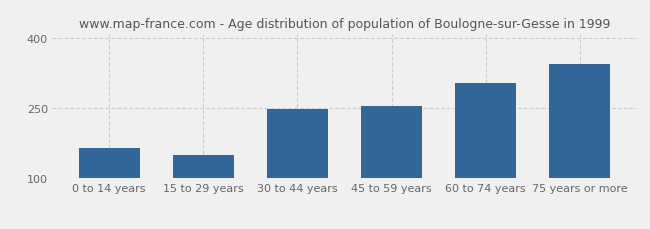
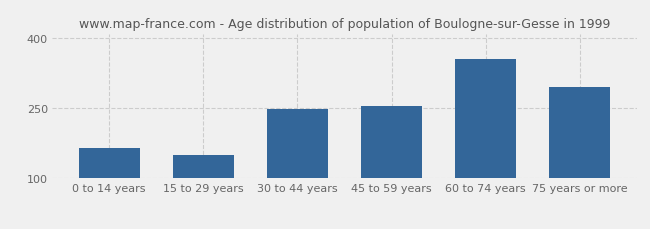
60 to 74 years: 305 -> 355
75 years or more: 345 -> 295
